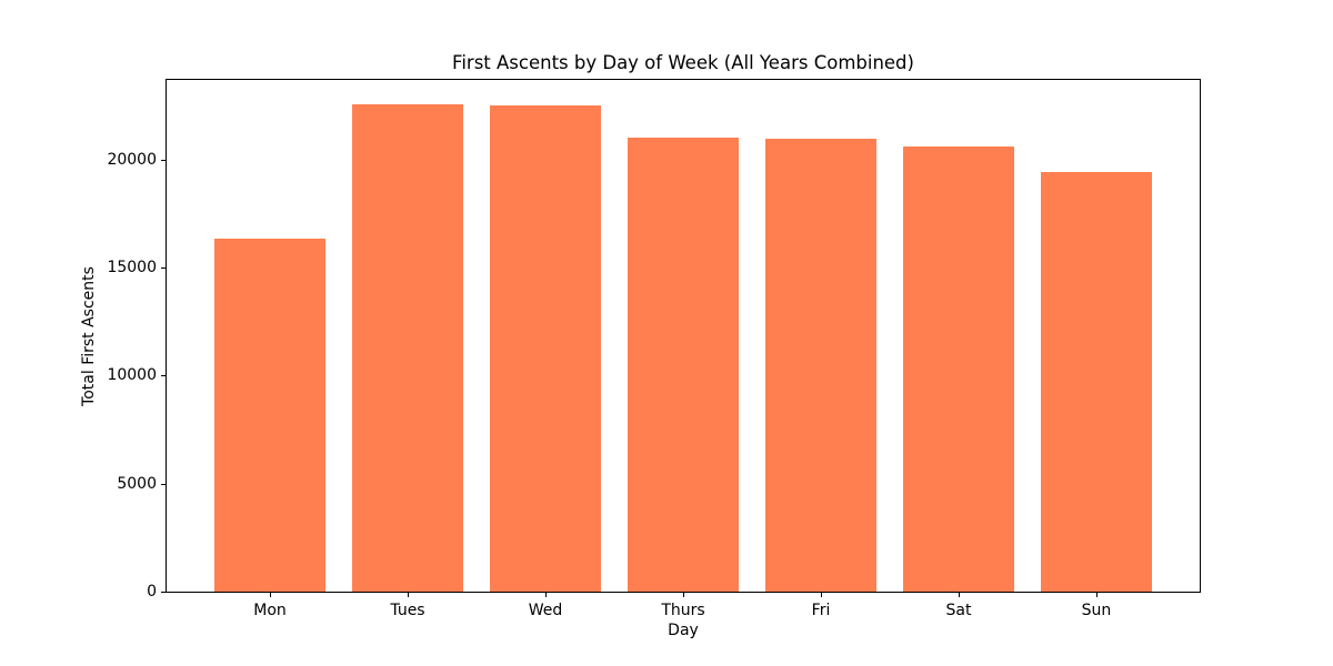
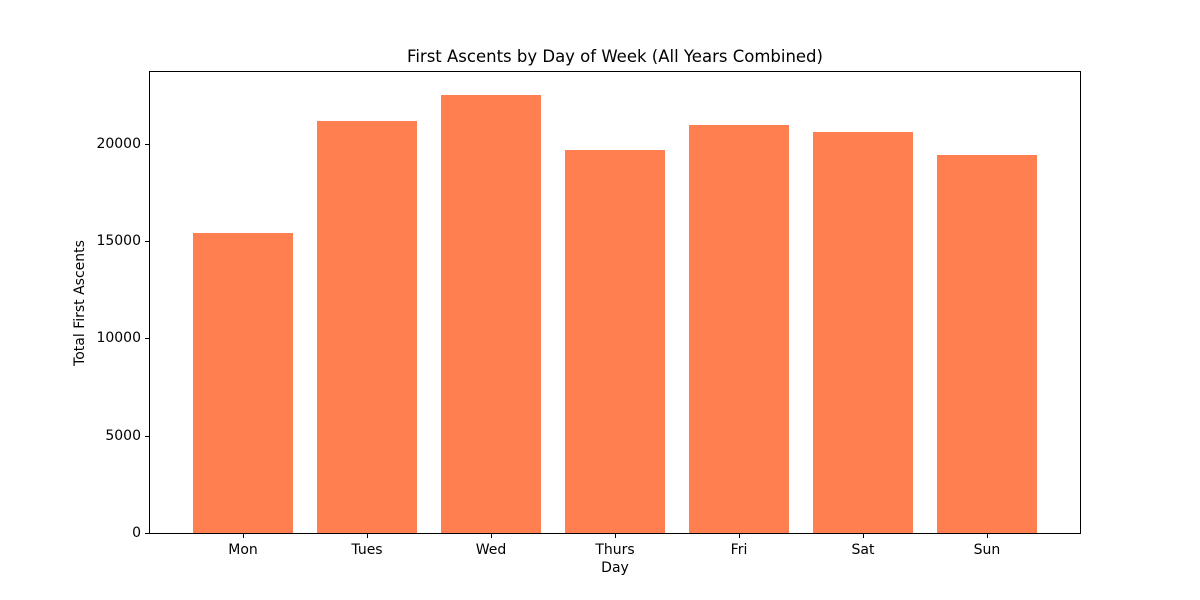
Mon: 16400 -> 15400
Tues: 22600 -> 21200
Thurs: 21000 -> 19700
